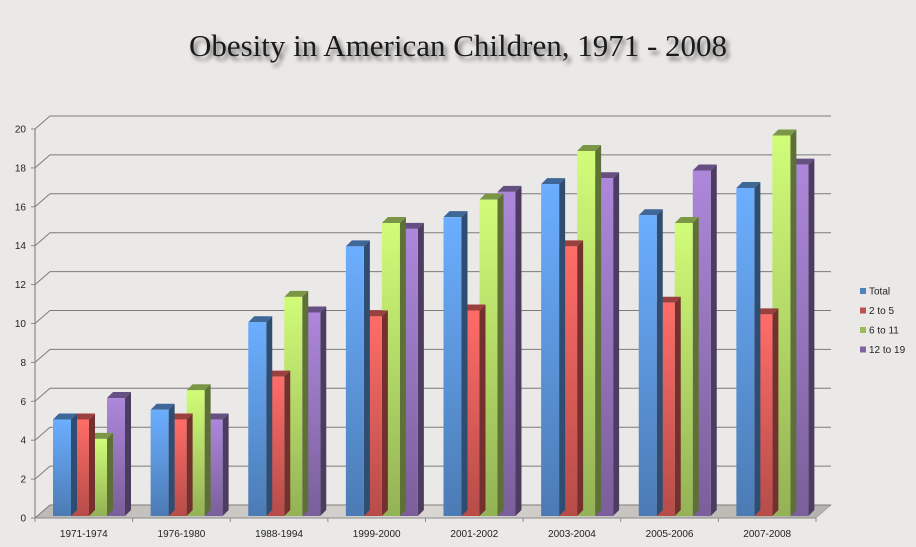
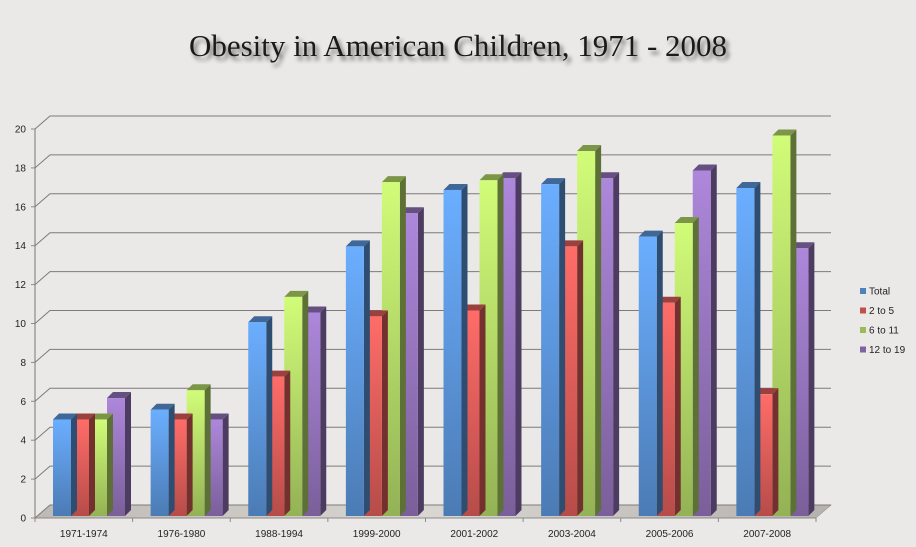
6 to 11/1971-1974: 4.0 -> 5.0
6 to 11/1999-2000: 15.1 -> 17.2
12 to 19/1999-2000: 14.8 -> 15.6
Total/2001-2002: 15.4 -> 16.8
6 to 11/2001-2002: 16.3 -> 17.3
12 to 19/2001-2002: 16.7 -> 17.4
Total/2005-2006: 15.5 -> 14.4
2 to 5/2007-2008: 10.4 -> 6.3
12 to 19/2007-2008: 18.1 -> 13.8
